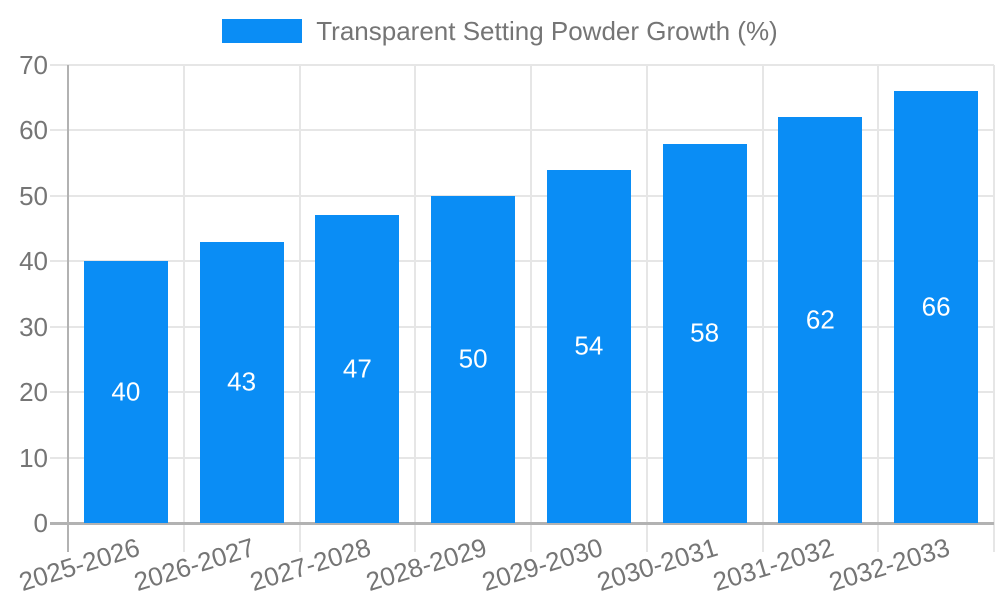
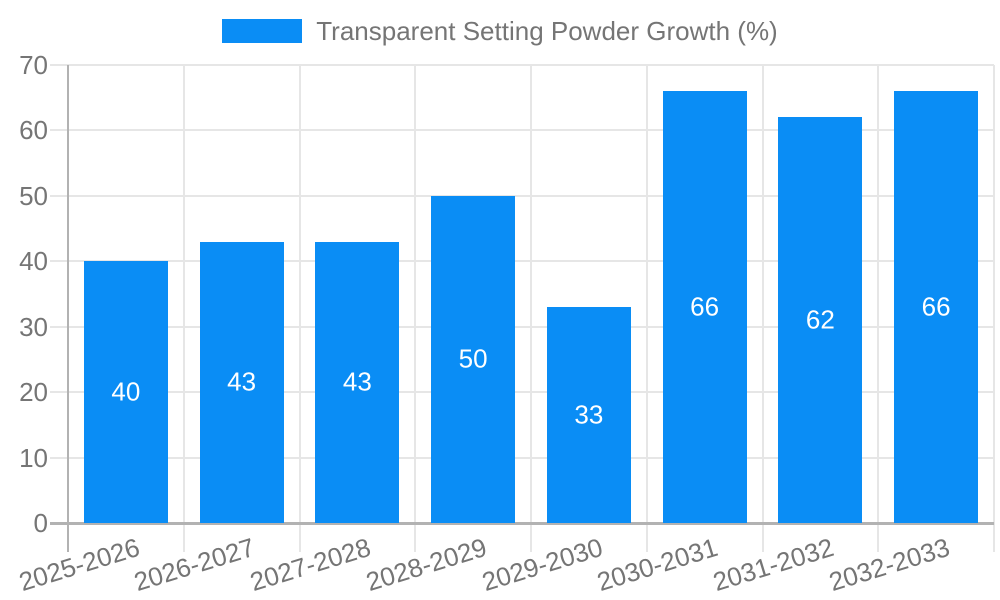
2027-2028: 47 -> 43
2029-2030: 54 -> 33
2030-2031: 58 -> 66
